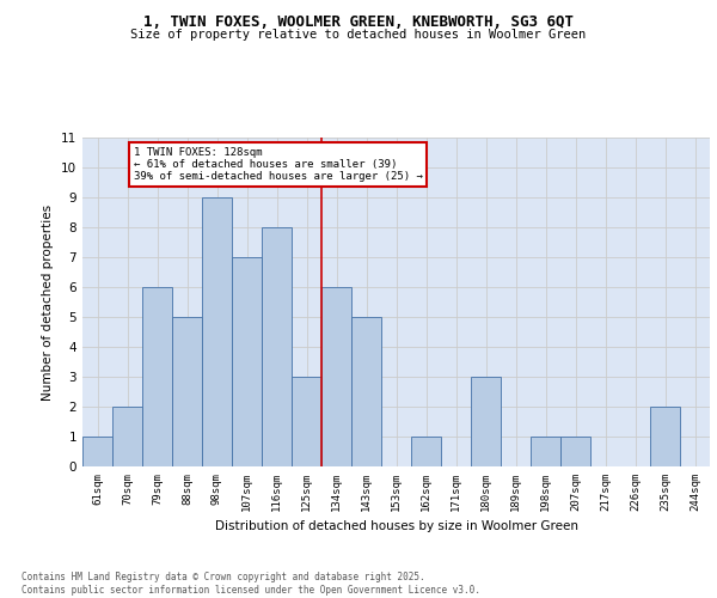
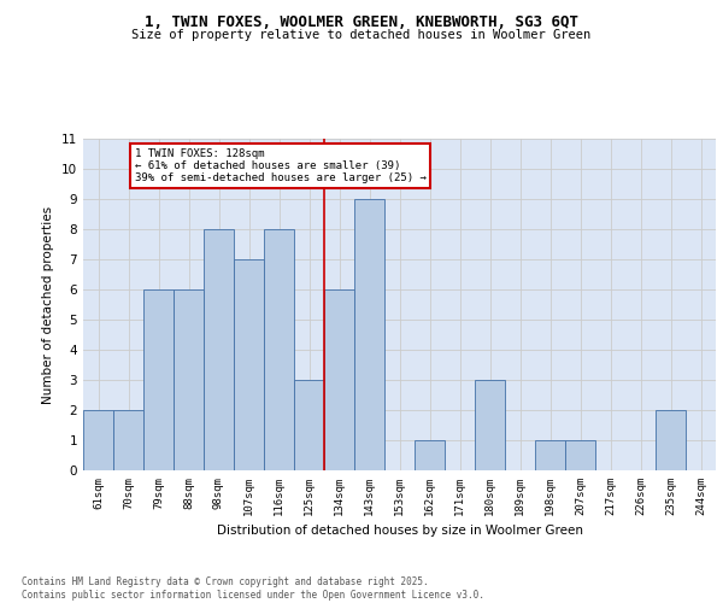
61sqm: 1 -> 2
88sqm: 5 -> 6
98sqm: 9 -> 8
143sqm: 5 -> 9
